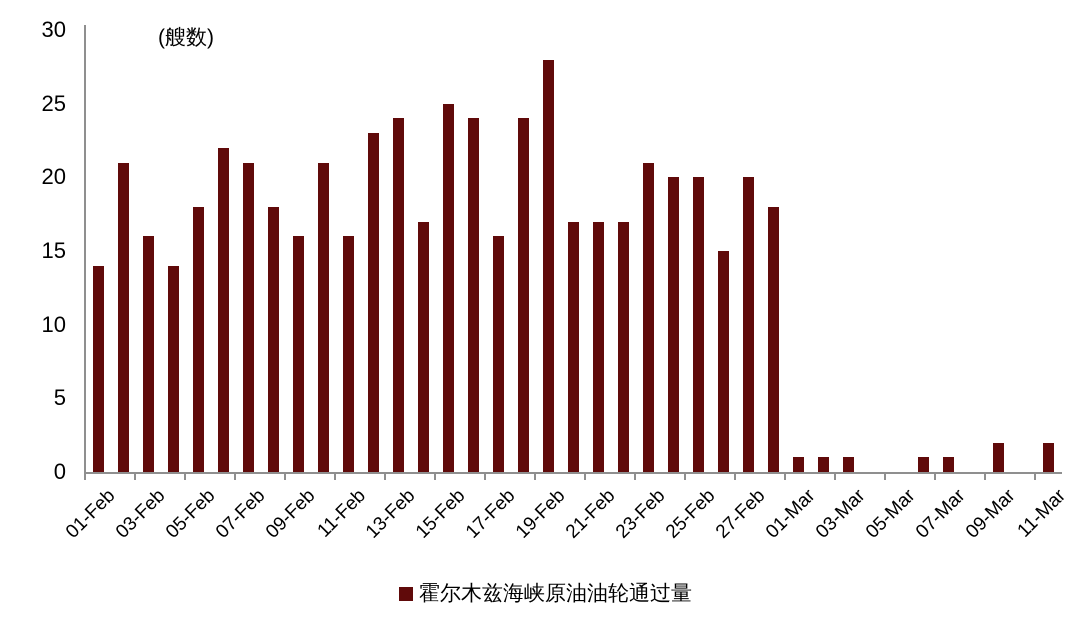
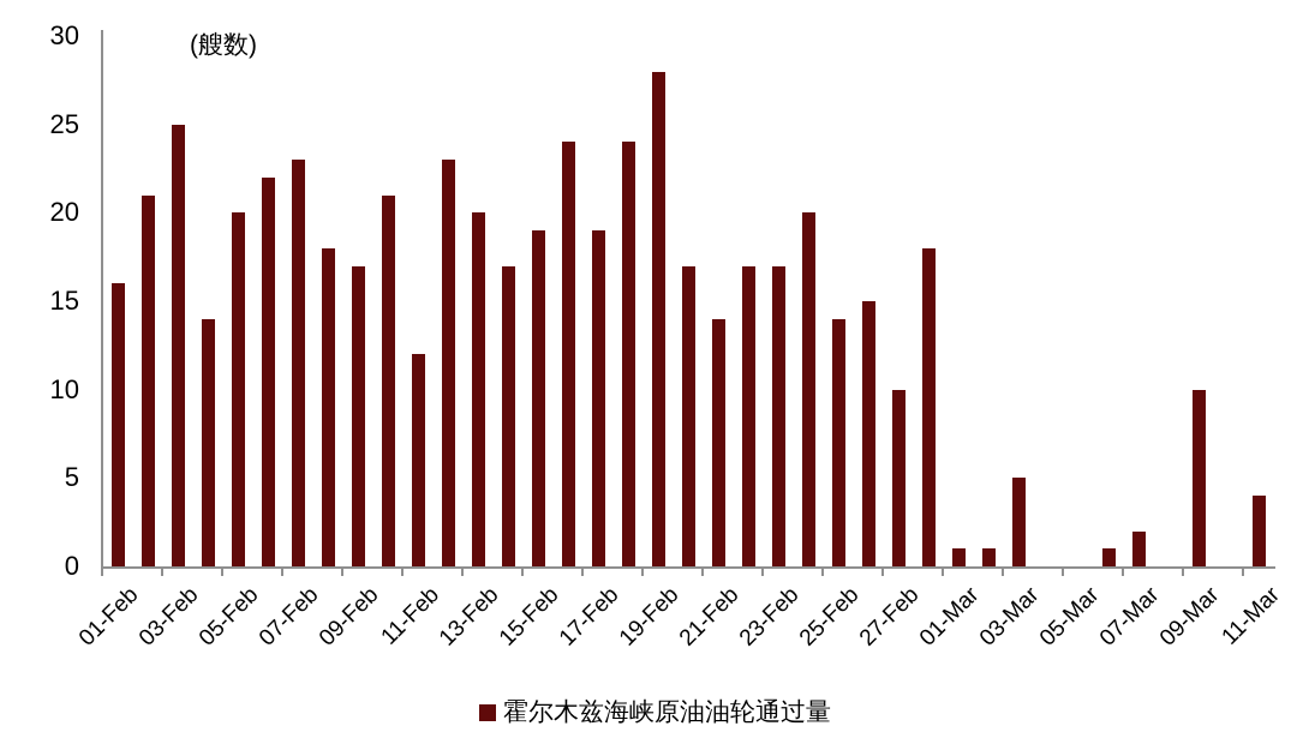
01-Feb: 14 -> 16
03-Feb: 16 -> 25
05-Feb: 18 -> 20
07-Feb: 21 -> 23
09-Feb: 16 -> 17
11-Feb: 16 -> 12
13-Feb: 24 -> 20
15-Feb: 25 -> 19
17-Feb: 16 -> 19
21-Feb: 17 -> 14
23-Feb: 21 -> 17
25-Feb: 20 -> 14
27-Feb: 20 -> 10
03-Mar: 1 -> 5
07-Mar: 1 -> 2
09-Mar: 2 -> 10
11-Mar: 2 -> 4
